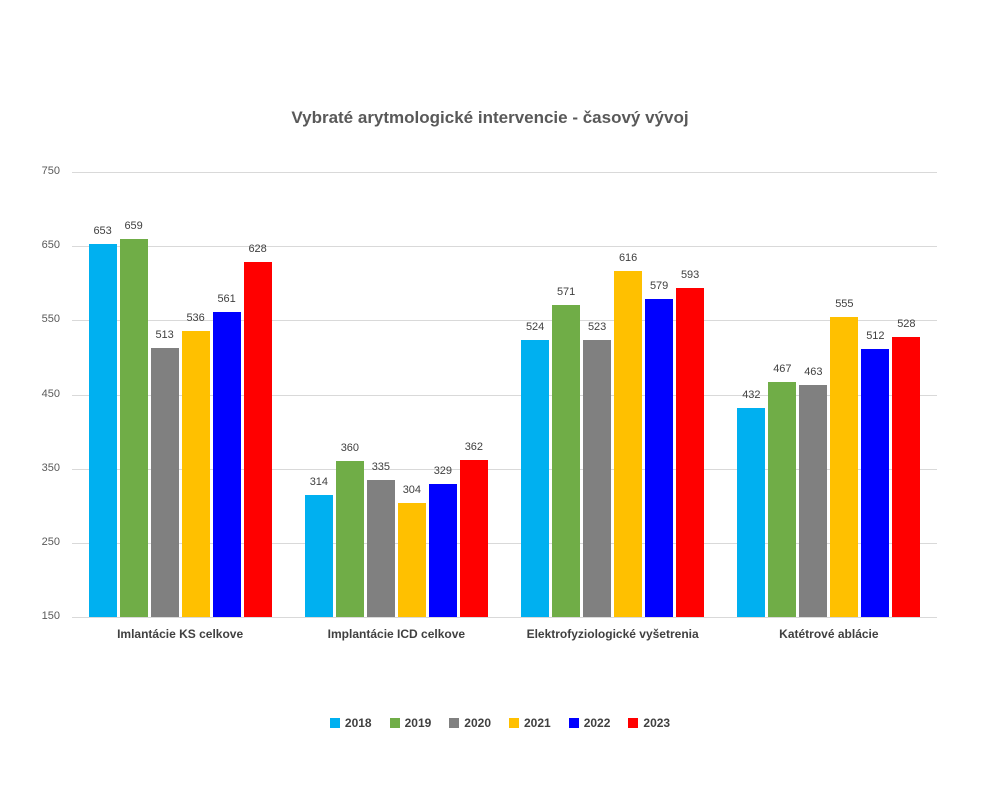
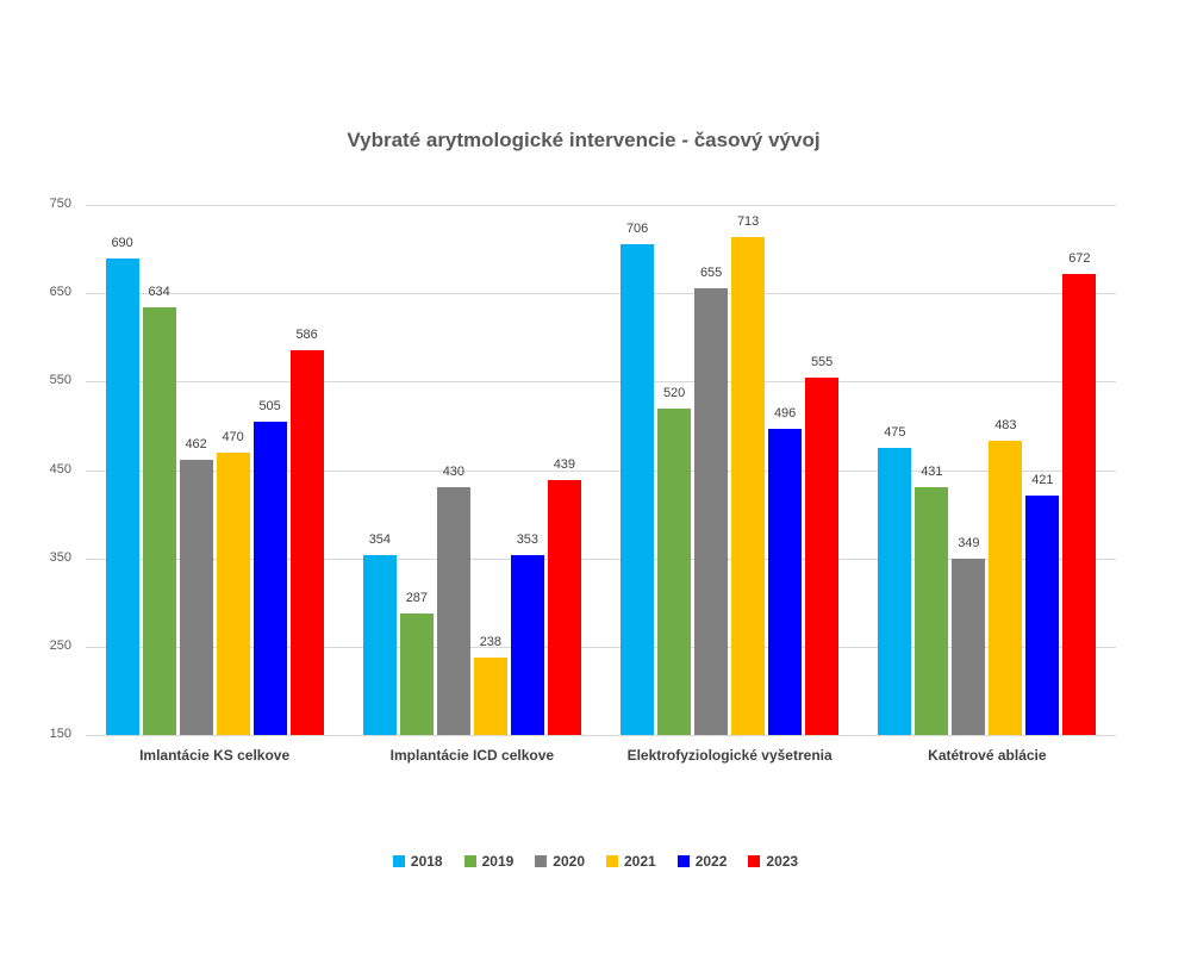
2018/Imlantácie KS celkove: 653 -> 690
2019/Imlantácie KS celkove: 659 -> 634
2020/Imlantácie KS celkove: 513 -> 462
2021/Imlantácie KS celkove: 536 -> 470
2022/Imlantácie KS celkove: 561 -> 505
2023/Imlantácie KS celkove: 628 -> 586
2018/Implantácie ICD celkove: 314 -> 354
2019/Implantácie ICD celkove: 360 -> 287
2020/Implantácie ICD celkove: 335 -> 430
2021/Implantácie ICD celkove: 304 -> 238
2022/Implantácie ICD celkove: 329 -> 353
2023/Implantácie ICD celkove: 362 -> 439
2018/Elektrofyziologické vyšetrenia: 524 -> 706
2019/Elektrofyziologické vyšetrenia: 571 -> 520
2020/Elektrofyziologické vyšetrenia: 523 -> 655
2021/Elektrofyziologické vyšetrenia: 616 -> 713
2022/Elektrofyziologické vyšetrenia: 579 -> 496
2023/Elektrofyziologické vyšetrenia: 593 -> 555
2018/Katétrové ablácie: 432 -> 475
2019/Katétrové ablácie: 467 -> 431
2020/Katétrové ablácie: 463 -> 349
2021/Katétrové ablácie: 555 -> 483
2022/Katétrové ablácie: 512 -> 421
2023/Katétrové ablácie: 528 -> 672
